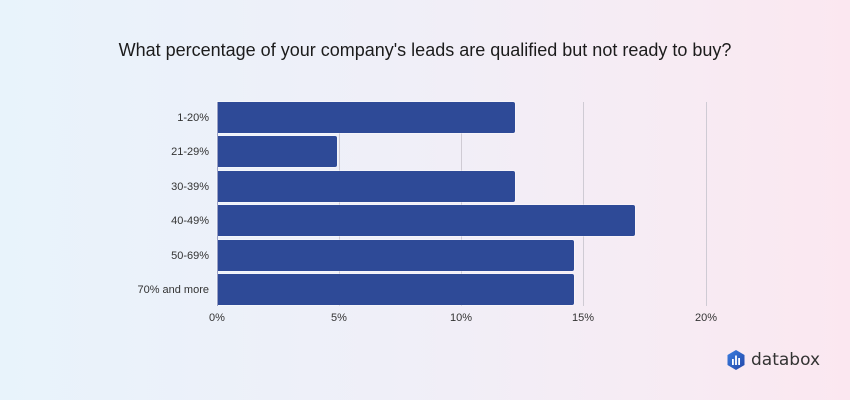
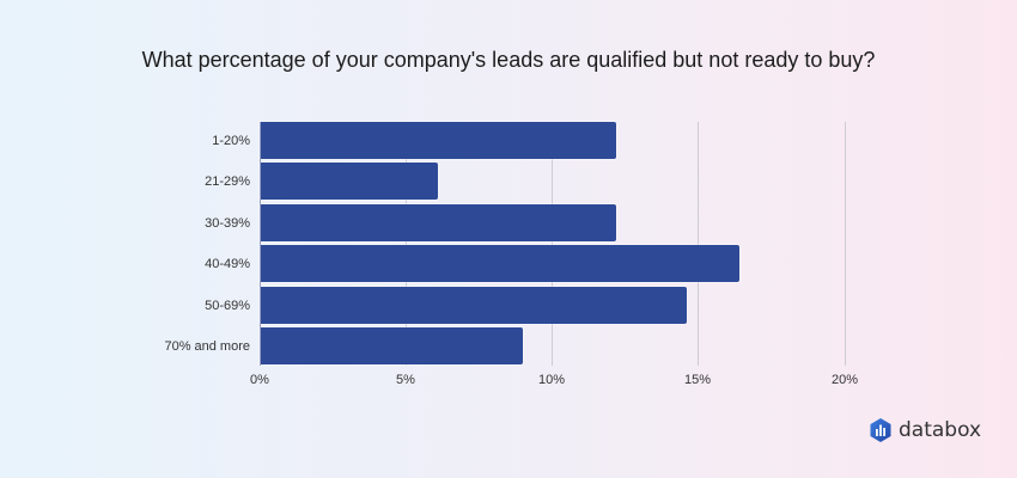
21-29%: 4.9% -> 6.1%
40-49%: 17.1% -> 16.4%
70% and more: 14.6% -> 9.0%
